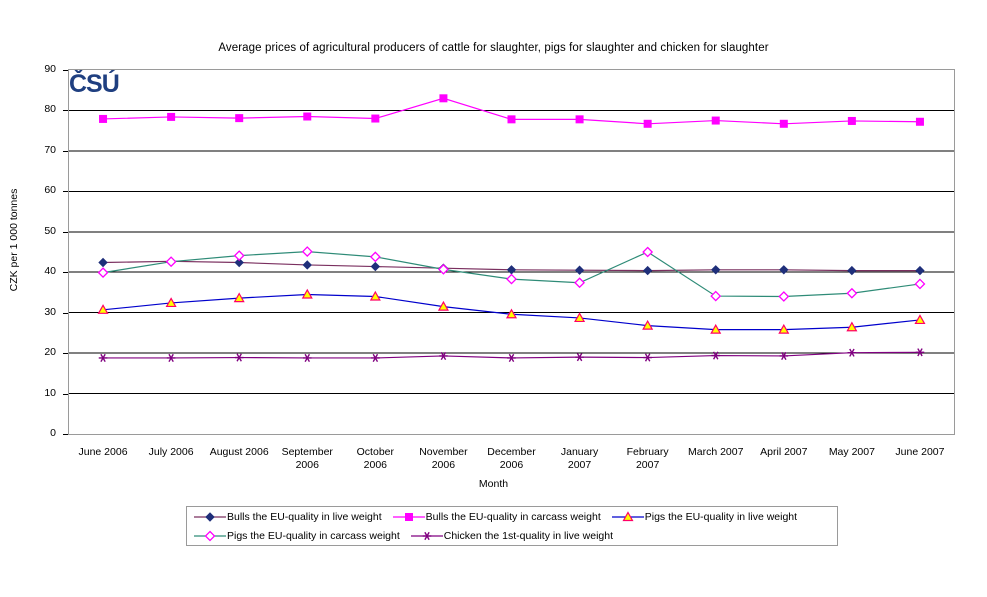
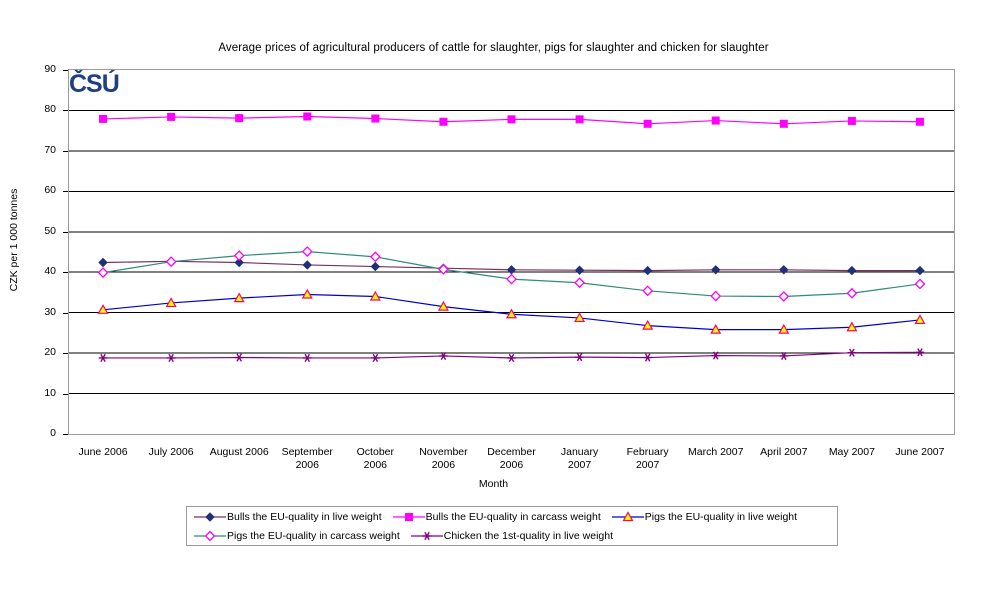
Bulls the EU-quality in carcass weight/November 2006: 83 -> 77
Pigs the EU-quality in carcass weight/February 2007: 45 -> 35
